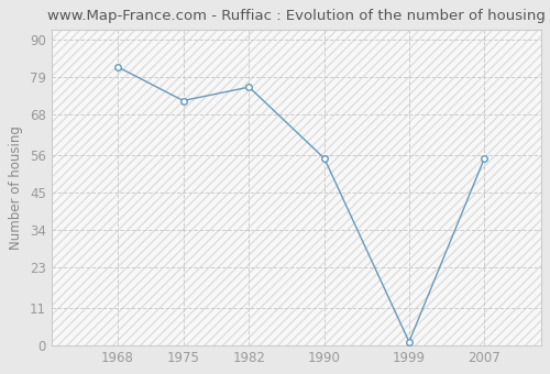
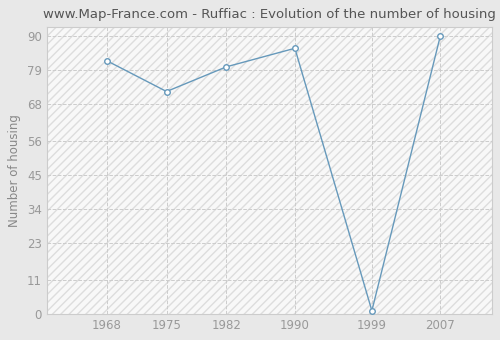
1982: 76 -> 80
1990: 55 -> 86
2007: 55 -> 90
